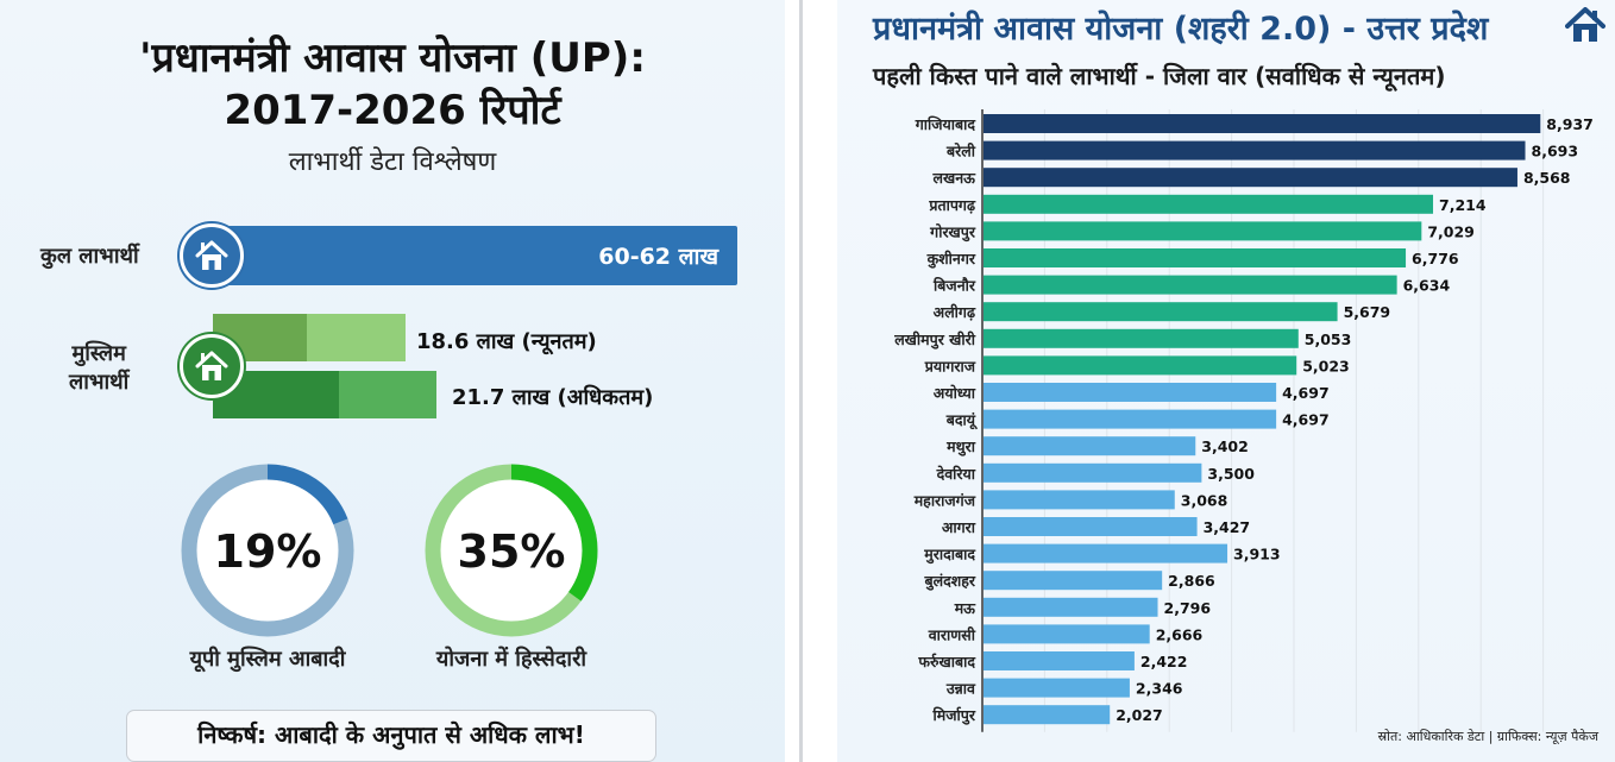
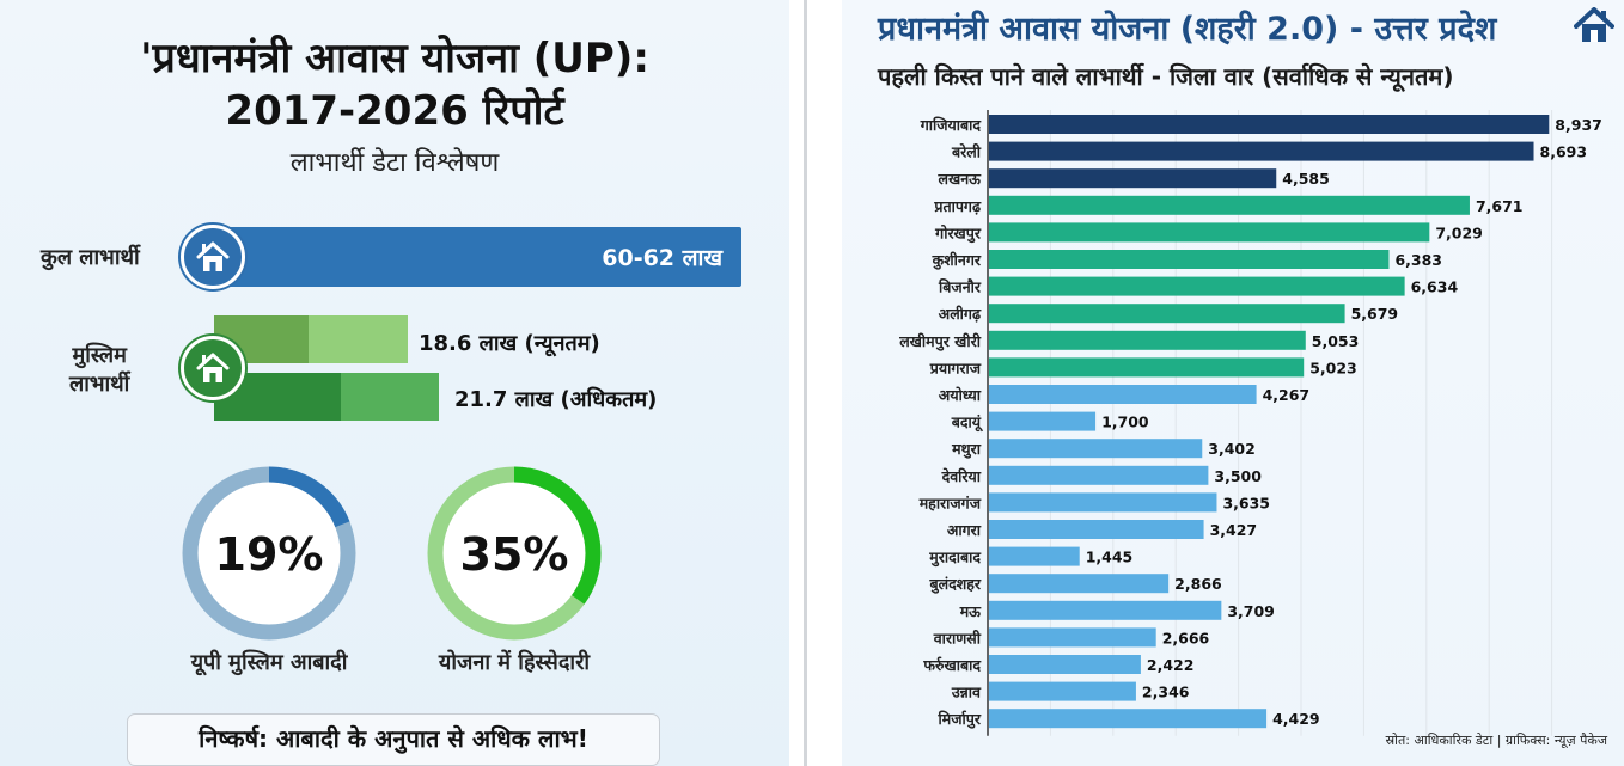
लखनऊ: 8,568 -> 4,585
प्रतापगढ़: 7,214 -> 7,671
कुशीनगर: 6,776 -> 6,383
अयोध्या: 4,697 -> 4,267
बदायूं: 4,697 -> 1,700
महाराजगंज: 3,068 -> 3,635
मुरादाबाद: 3,913 -> 1,445
मऊ: 2,796 -> 3,709
मिर्जापुर: 2,027 -> 4,429
